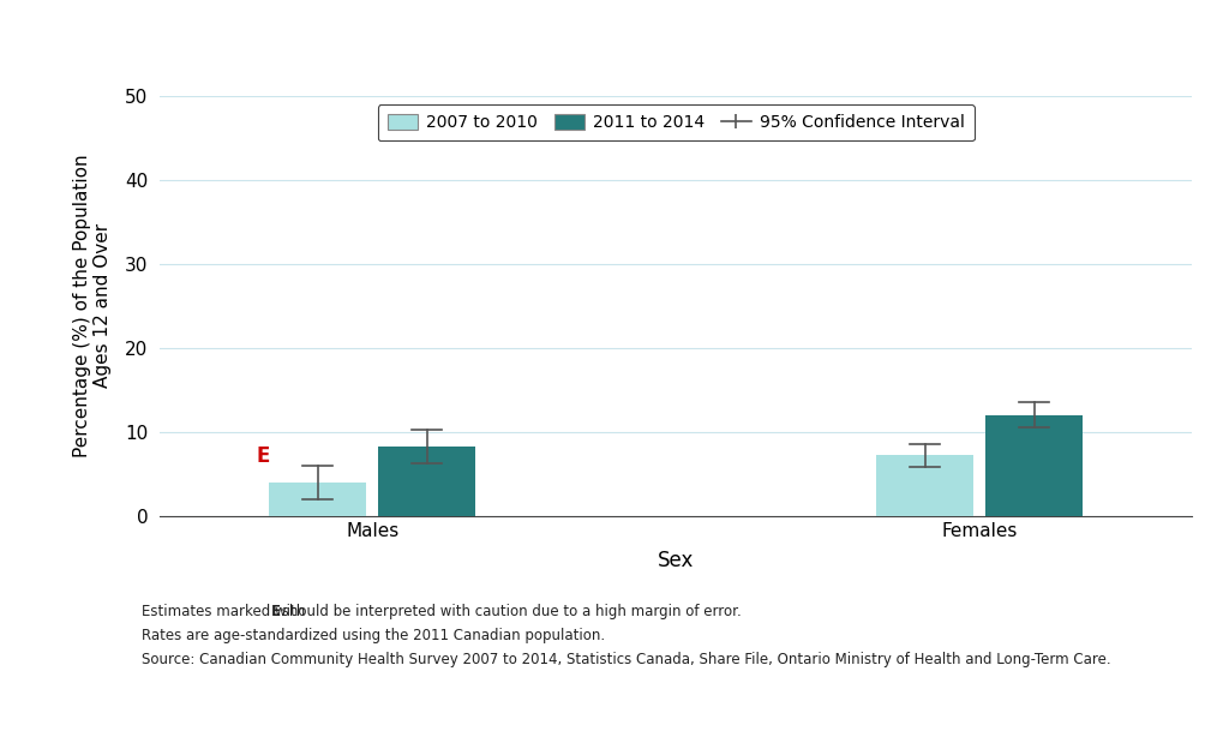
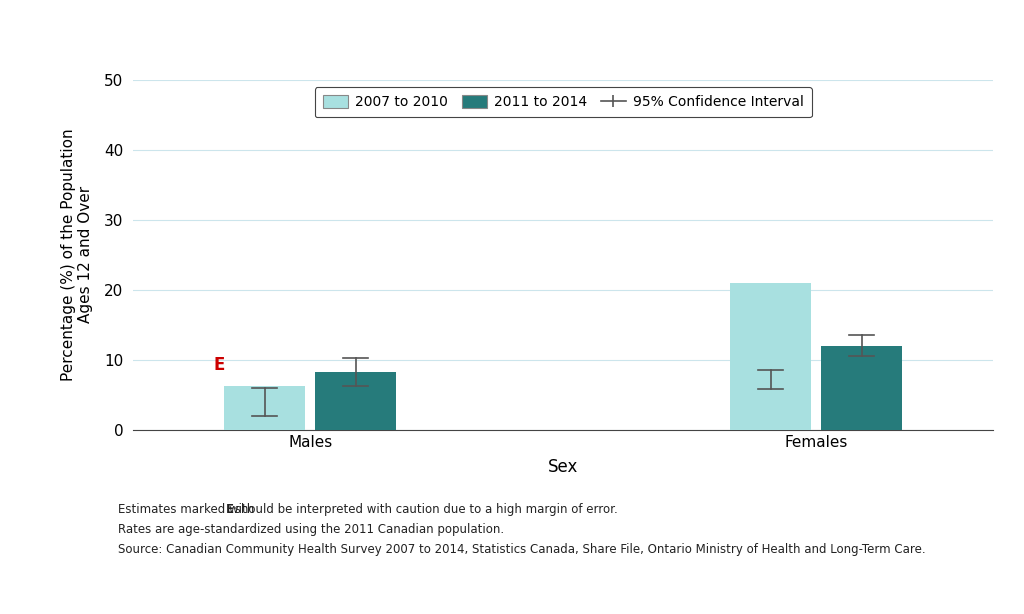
2007 to 2010/Males: 4.0 -> 6.2
2007 to 2010/Females: 7.2 -> 21.0
